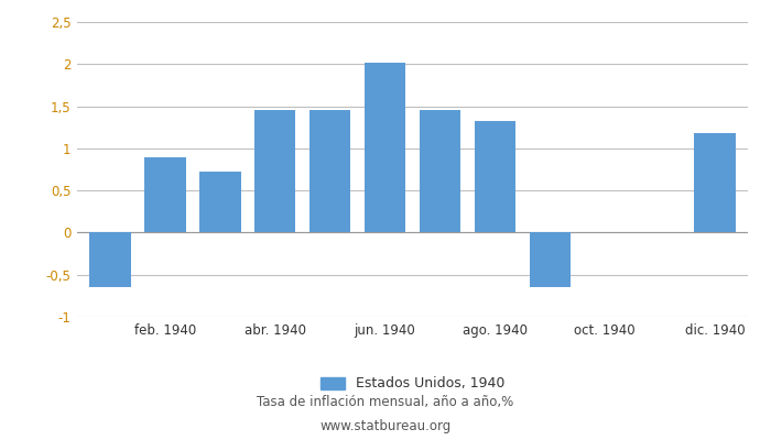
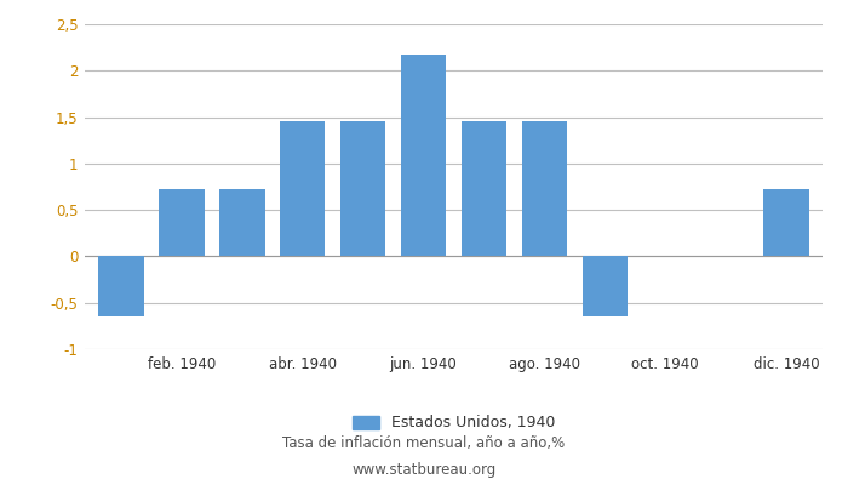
feb. 1940: 0,90 -> 0,73
jun. 1940: 2,02 -> 2,17
ago. 1940: 1,32 -> 1,46
dic. 1940: 1,18 -> 0,72
